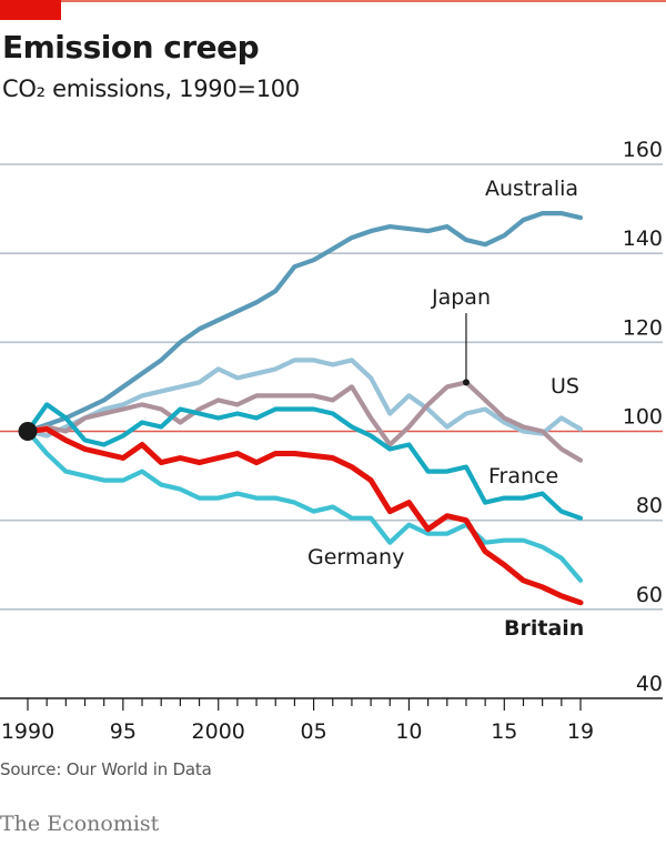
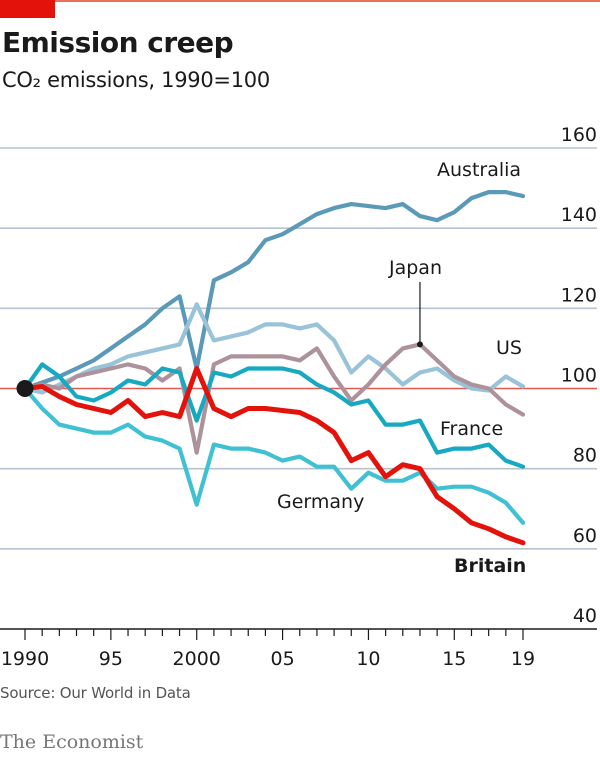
Australia/2000: 125 -> 105
US/2000: 114 -> 121
Japan/2000: 107 -> 84
France/2000: 103 -> 92
Germany/2000: 85 -> 71
Britain/2000: 94 -> 105
